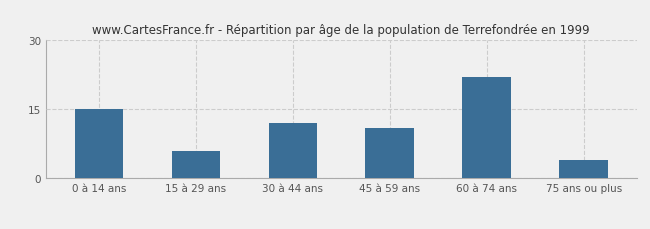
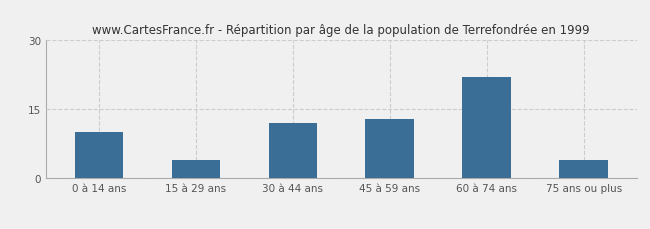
0 à 14 ans: 15 -> 10
15 à 29 ans: 6 -> 4
45 à 59 ans: 11 -> 13
